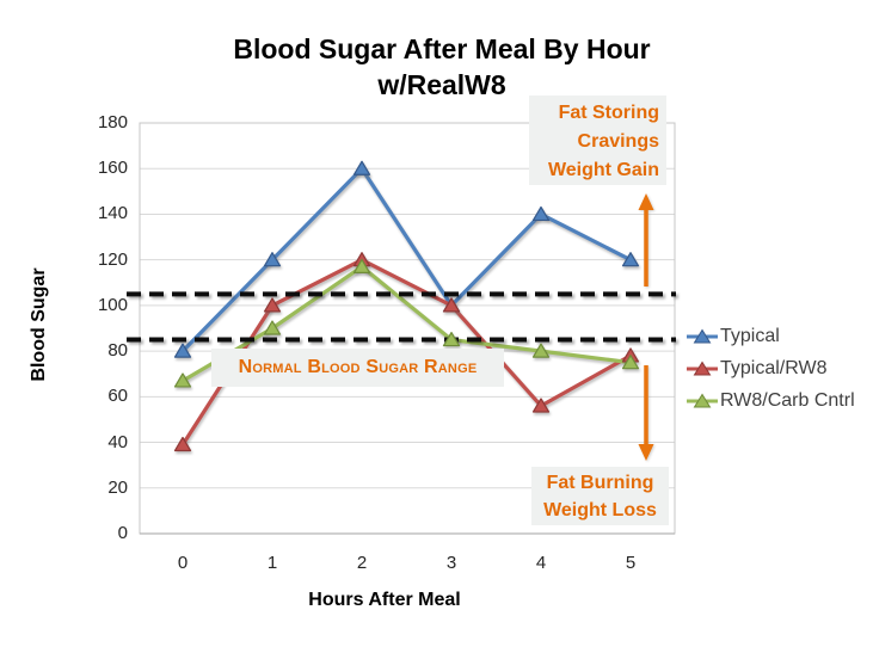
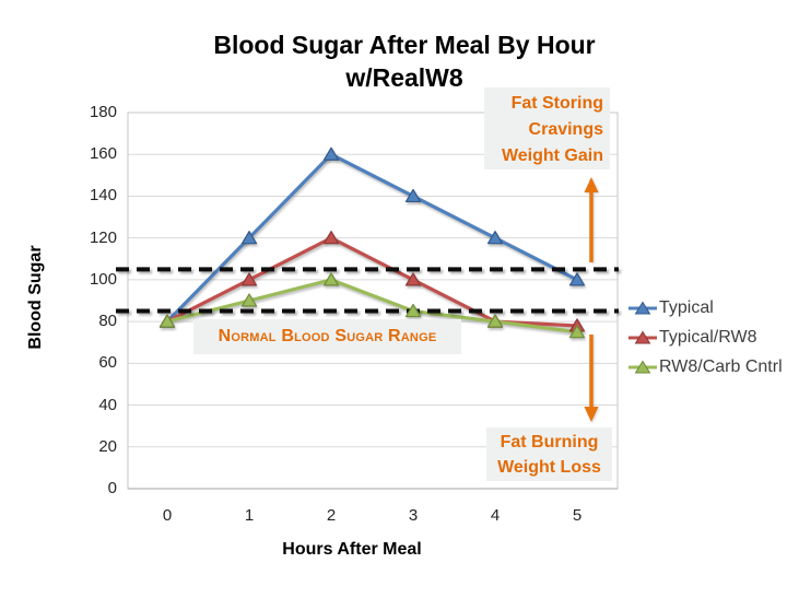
Typical/RW8/0: 39 -> 80
RW8/Carb Cntrl/0: 67 -> 80
RW8/Carb Cntrl/2: 117 -> 100
Typical/3: 100 -> 140
Typical/4: 140 -> 120
Typical/RW8/4: 56 -> 80
Typical/5: 120 -> 100
